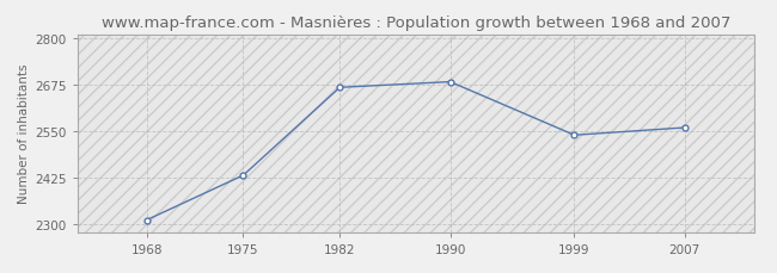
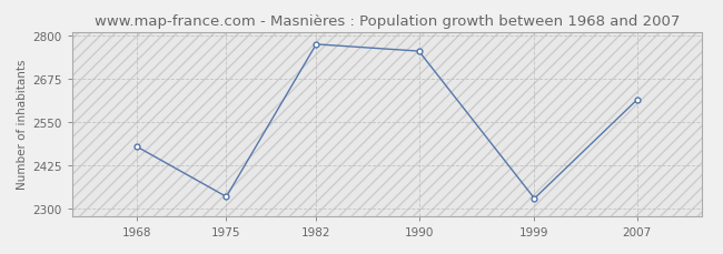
1968: 2312 -> 2480
1975: 2432 -> 2335
1982: 2668 -> 2775
1990: 2683 -> 2755
1999: 2540 -> 2330
2007: 2560 -> 2615
